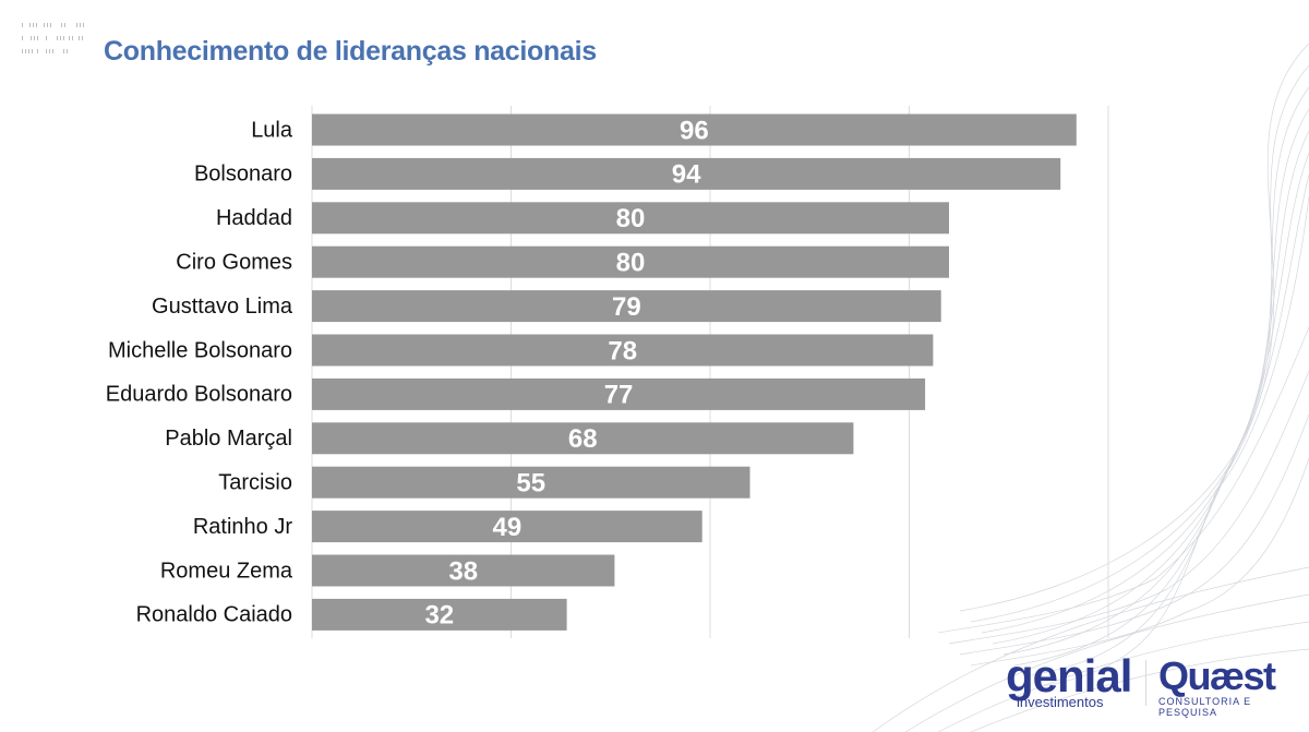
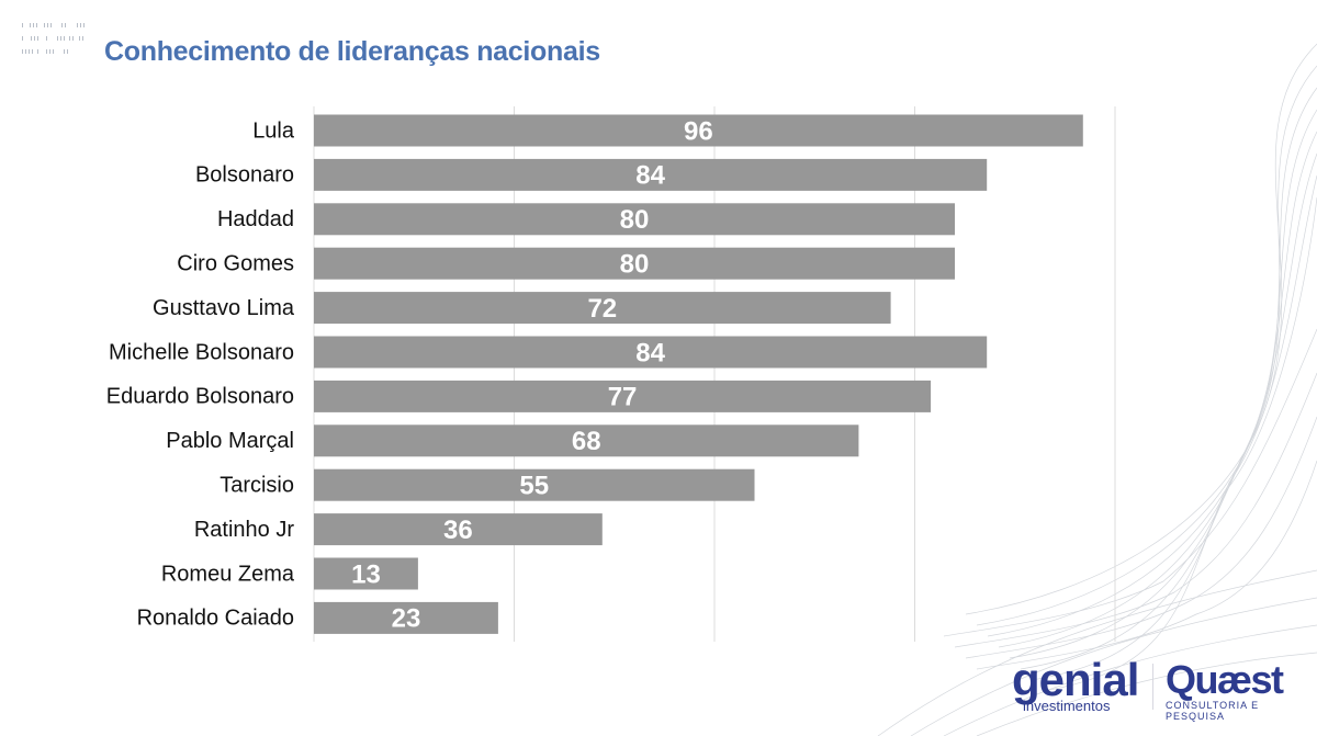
Bolsonaro: 94 -> 84
Gusttavo Lima: 79 -> 72
Michelle Bolsonaro: 78 -> 84
Ratinho Jr: 49 -> 36
Romeu Zema: 38 -> 13
Ronaldo Caiado: 32 -> 23
